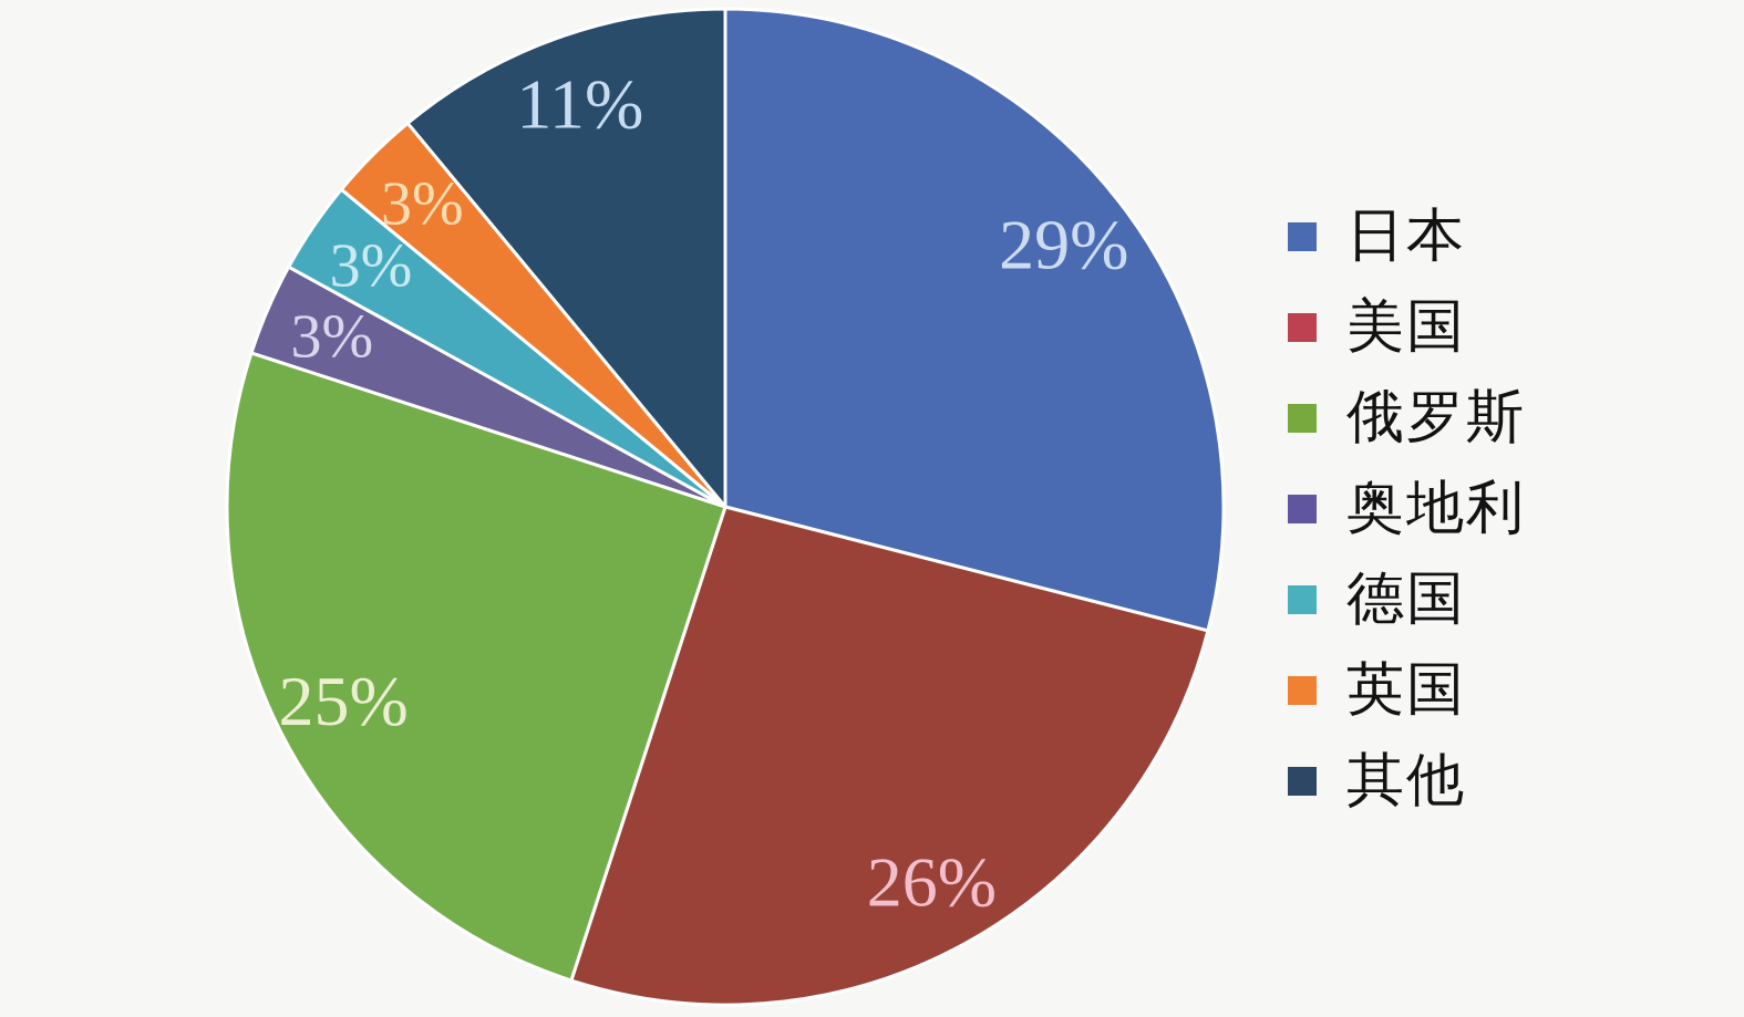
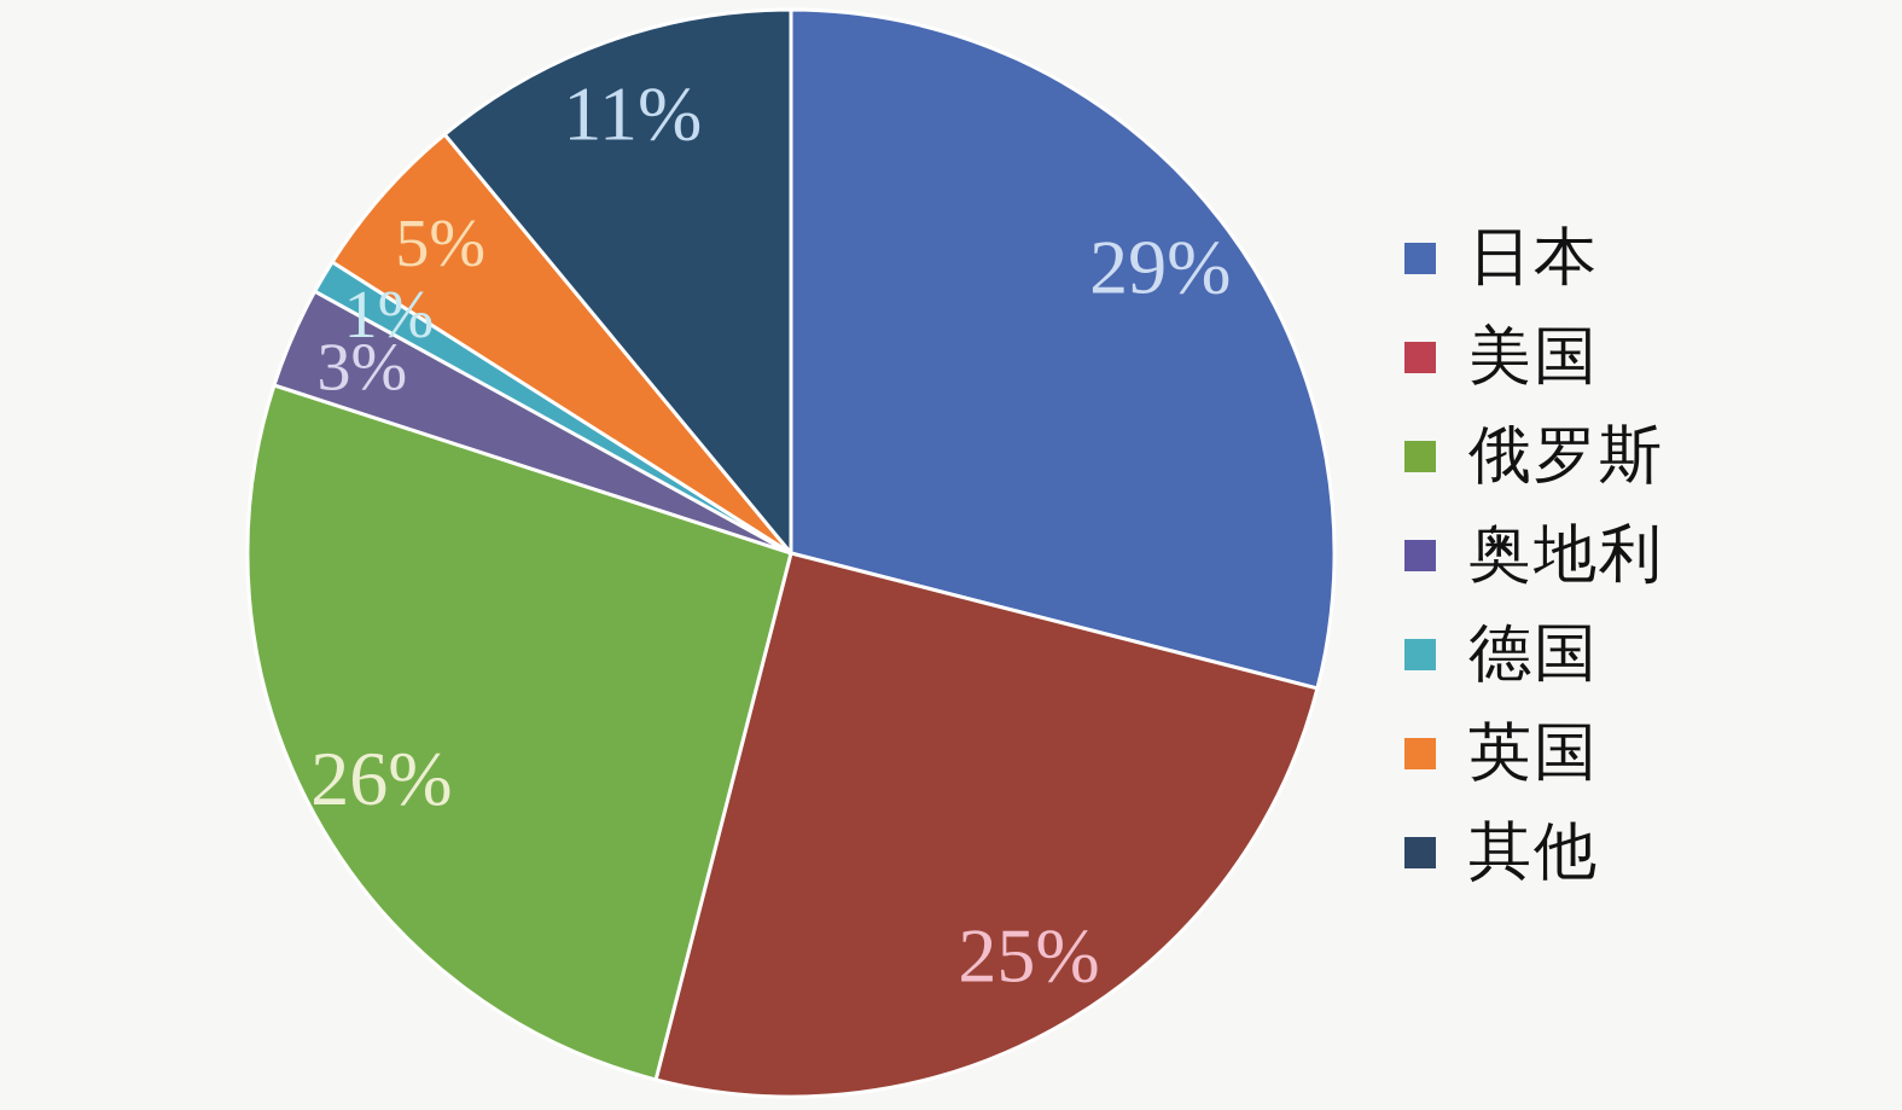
美国: 26% -> 25%
俄罗斯: 25% -> 26%
德国: 3% -> 1%
英国: 3% -> 5%
